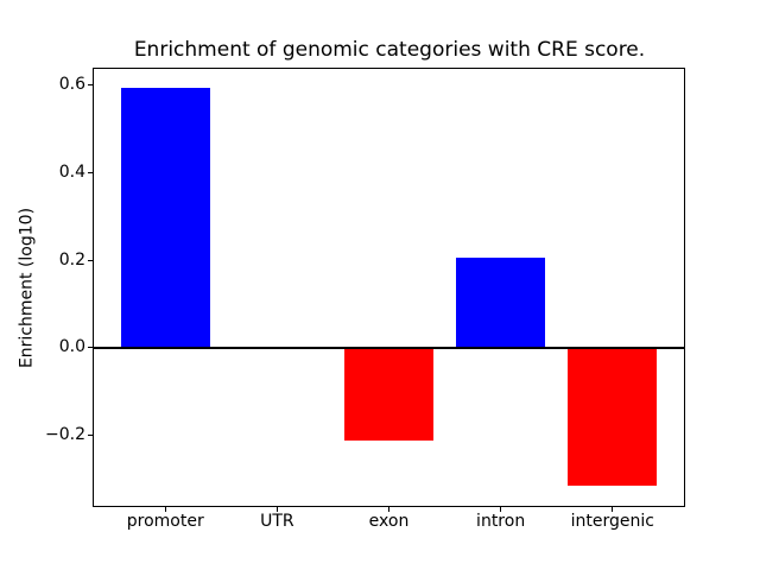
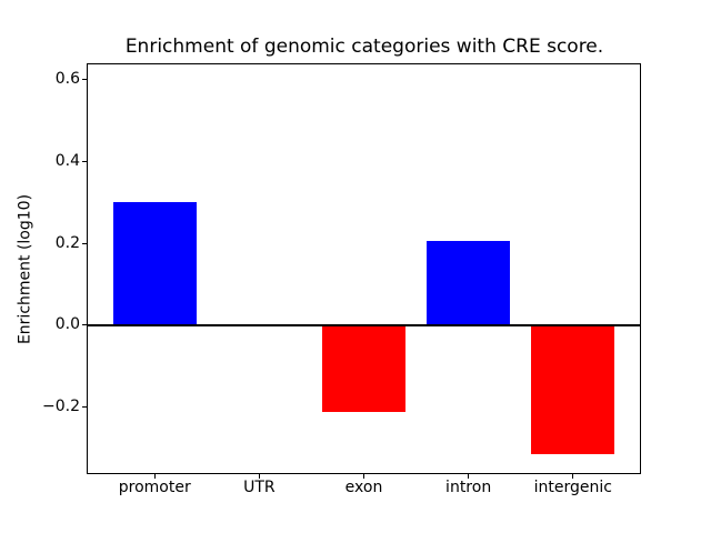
promoter: 0.59 -> 0.30
